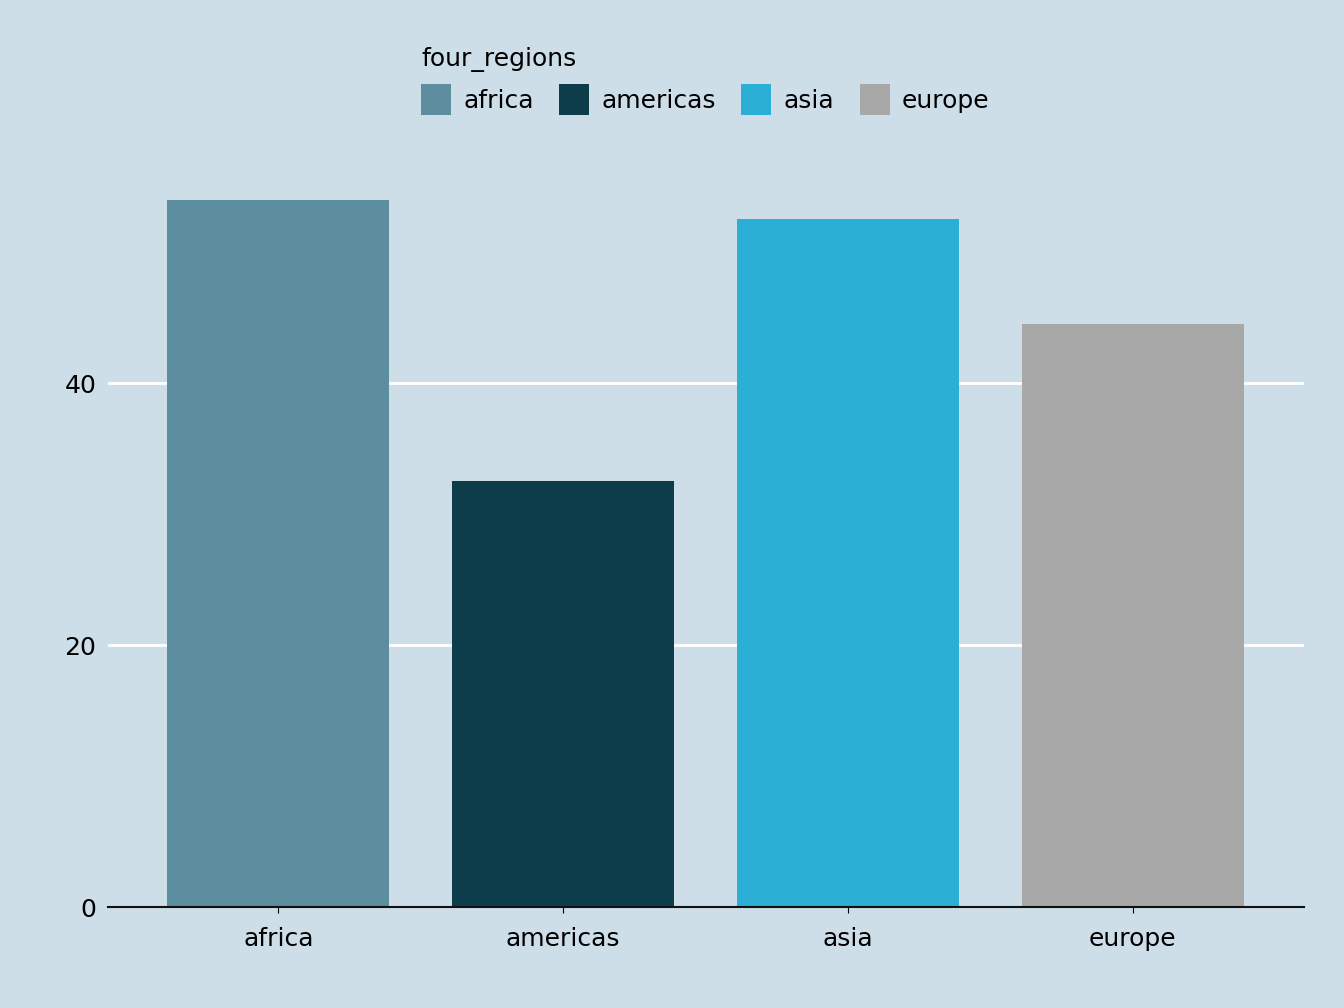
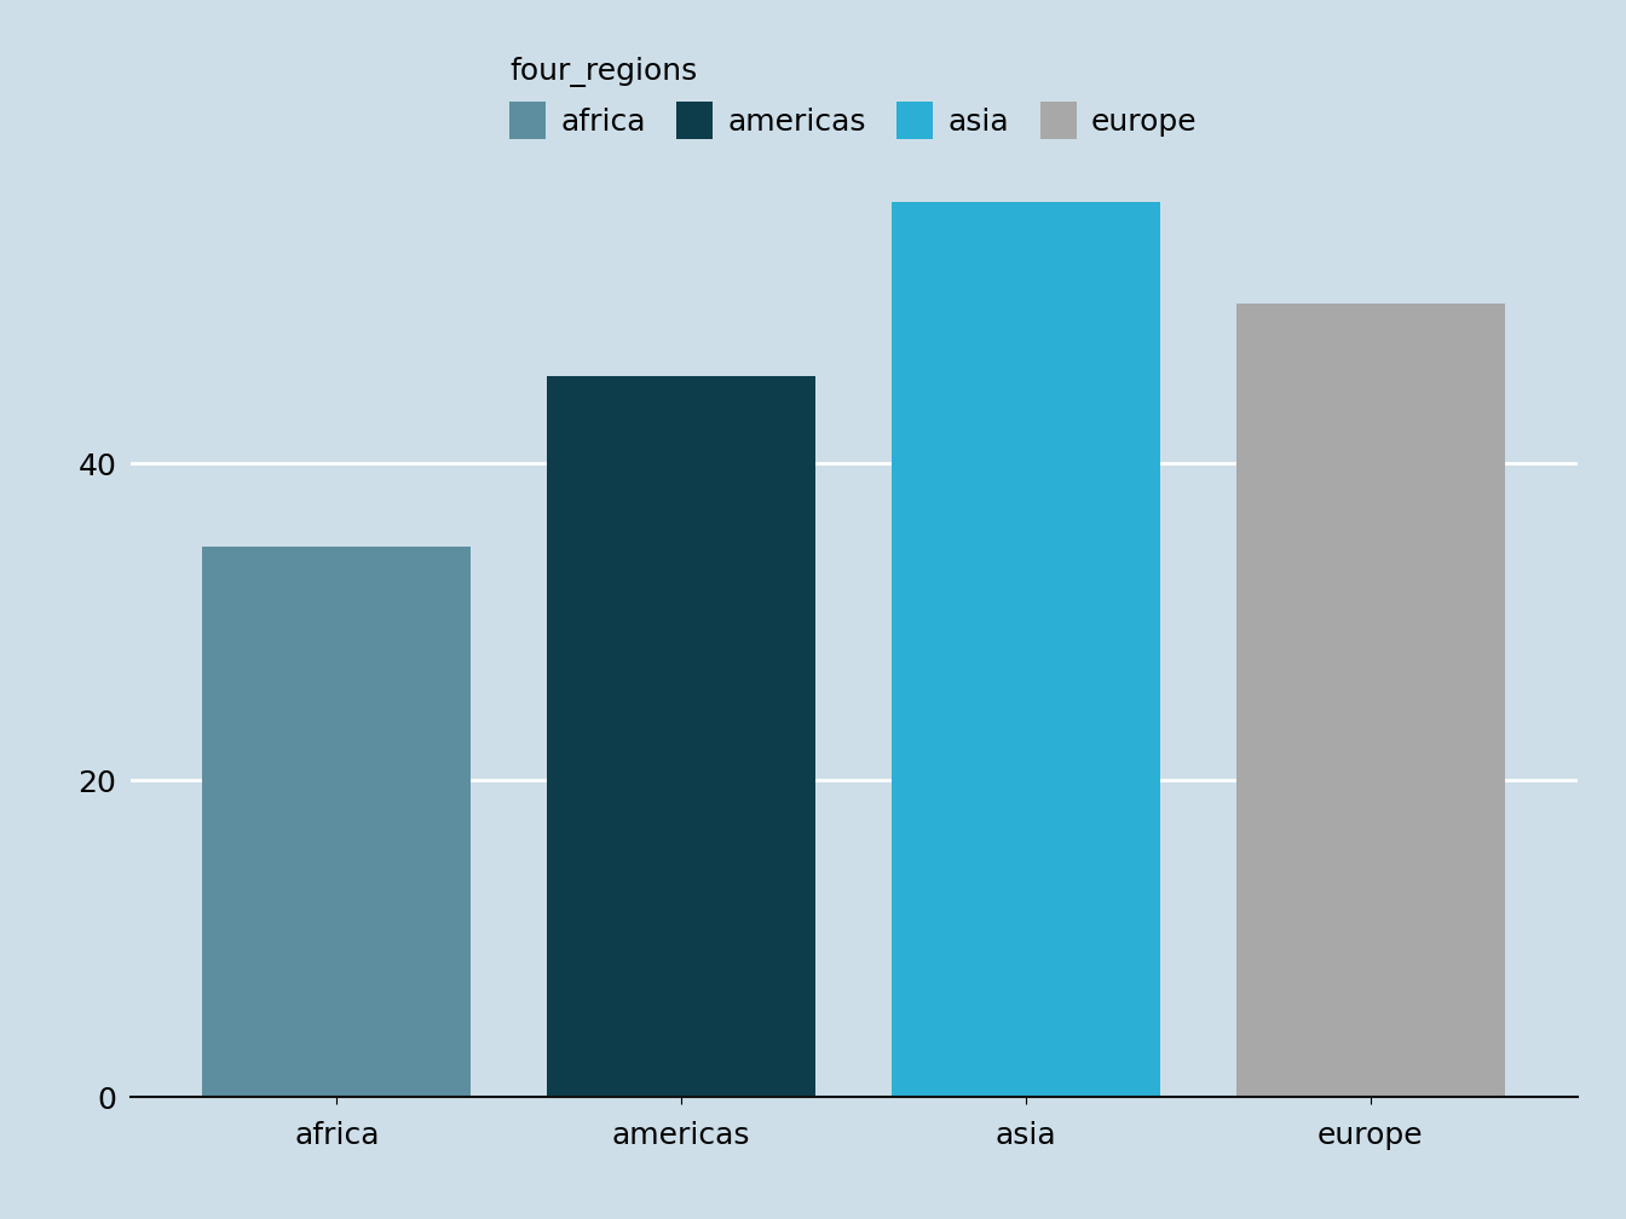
africa: 54.0 -> 34.7
americas: 32.5 -> 45.5
asia: 52.5 -> 56.5
europe: 44.5 -> 50.1
